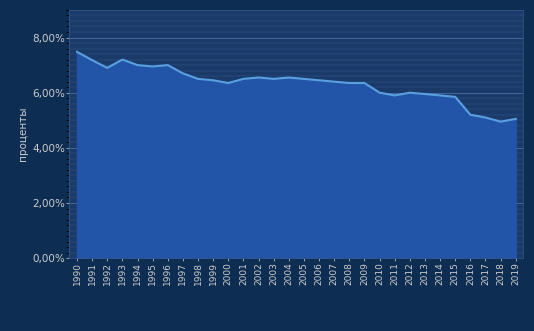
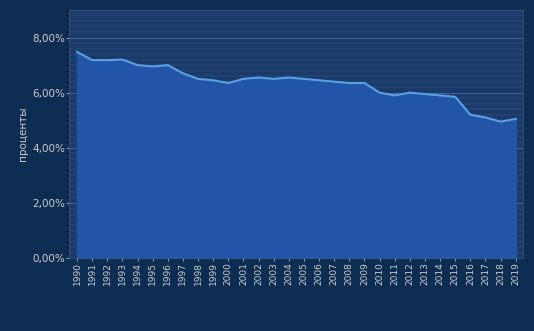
1992: 6,90% -> 7,18%
